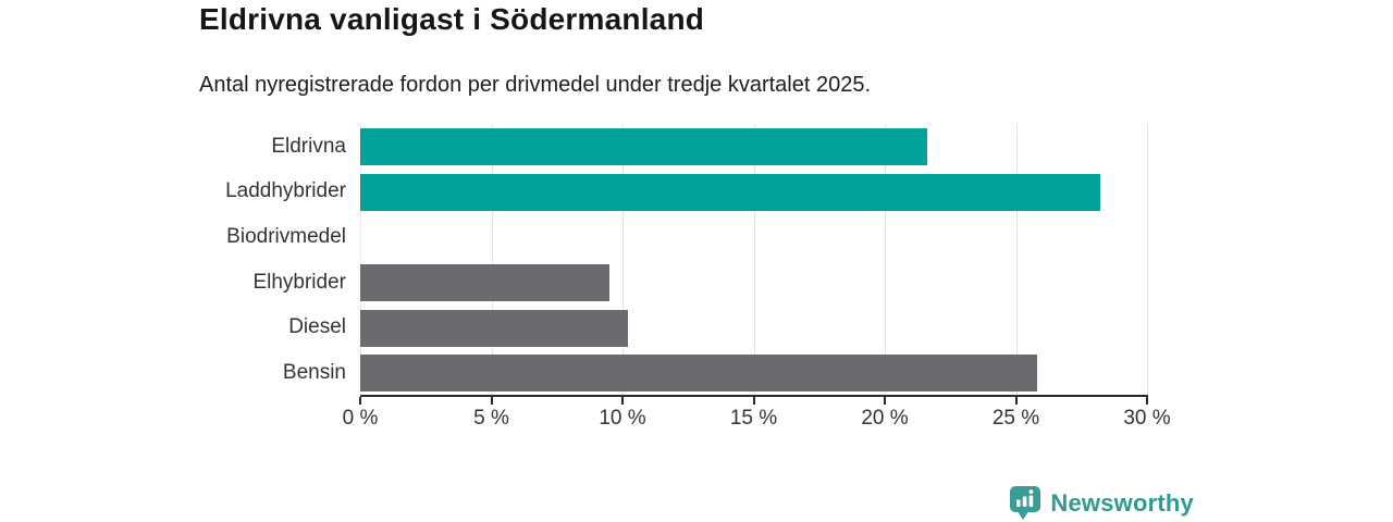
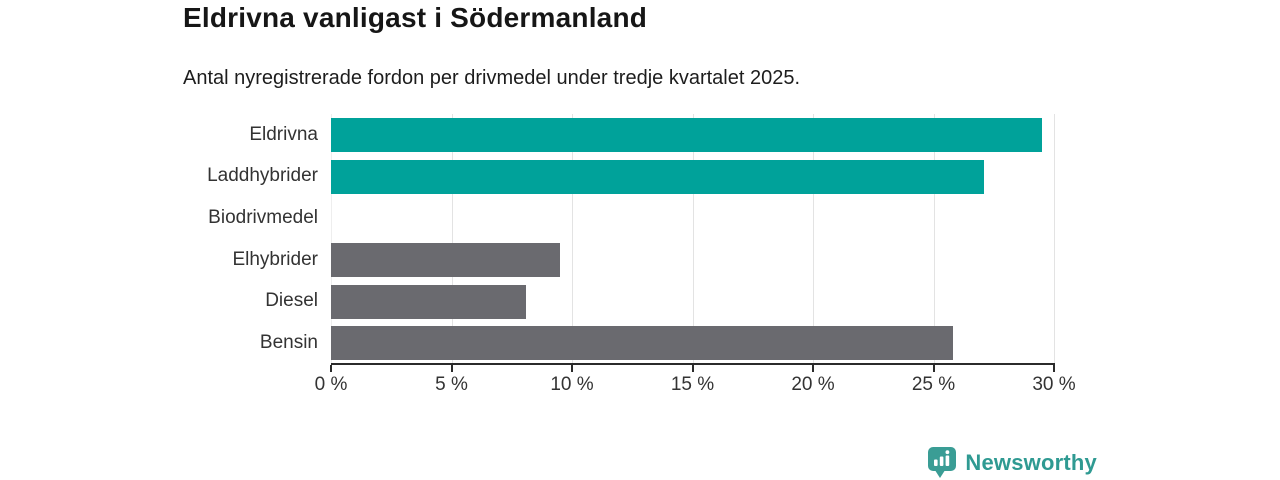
Eldrivna: 21.6% -> 29.5%
Laddhybrider: 28.2% -> 27.1%
Diesel: 10.2% -> 8.1%
